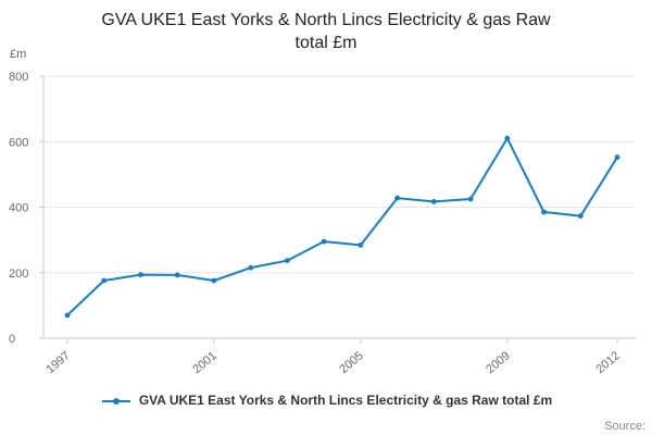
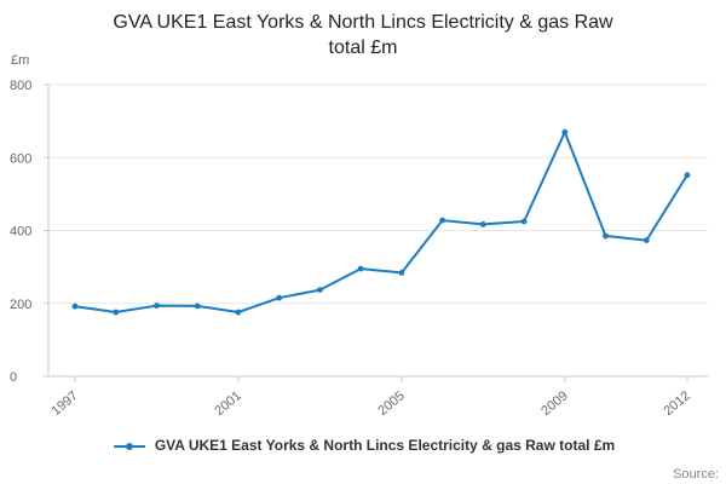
1997: 70 -> 190
2009: 610 -> 670
